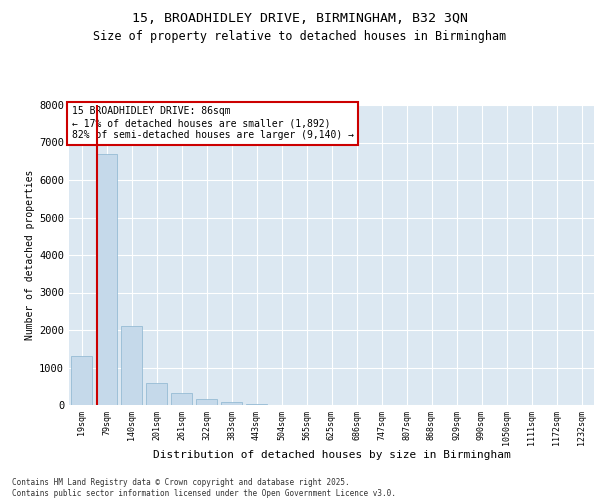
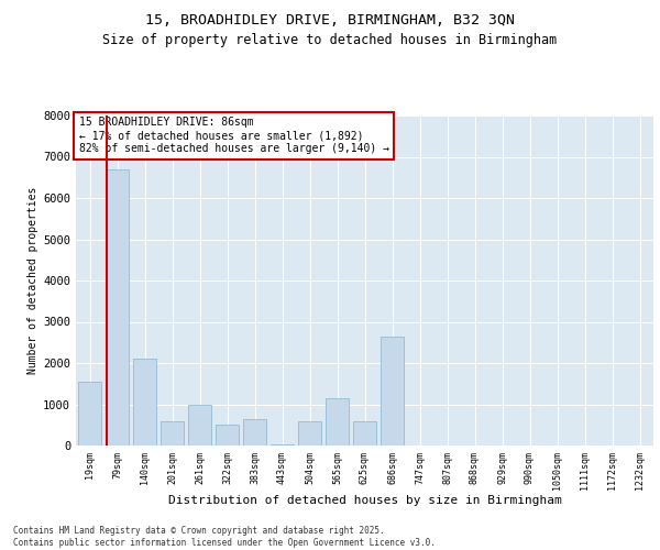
19sqm: 1300 -> 1550
261sqm: 310 -> 1000
322sqm: 160 -> 500
383sqm: 70 -> 650
504sqm: 10 -> 600
565sqm: 0 -> 1150
625sqm: 0 -> 600
686sqm: 0 -> 2650
